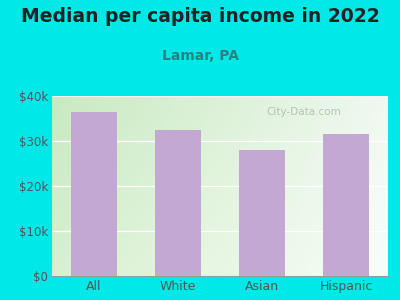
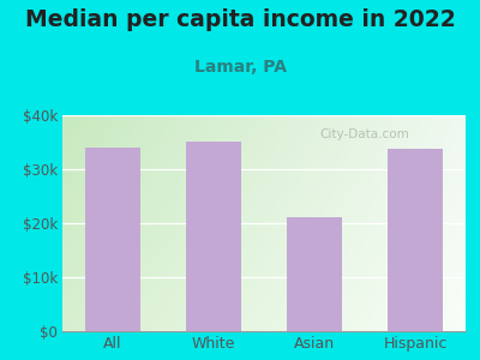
All: $36.5k -> $34.0k
White: $32.5k -> $35.2k
Asian: $28.0k -> $21.2k
Hispanic: $31.5k -> $33.8k
